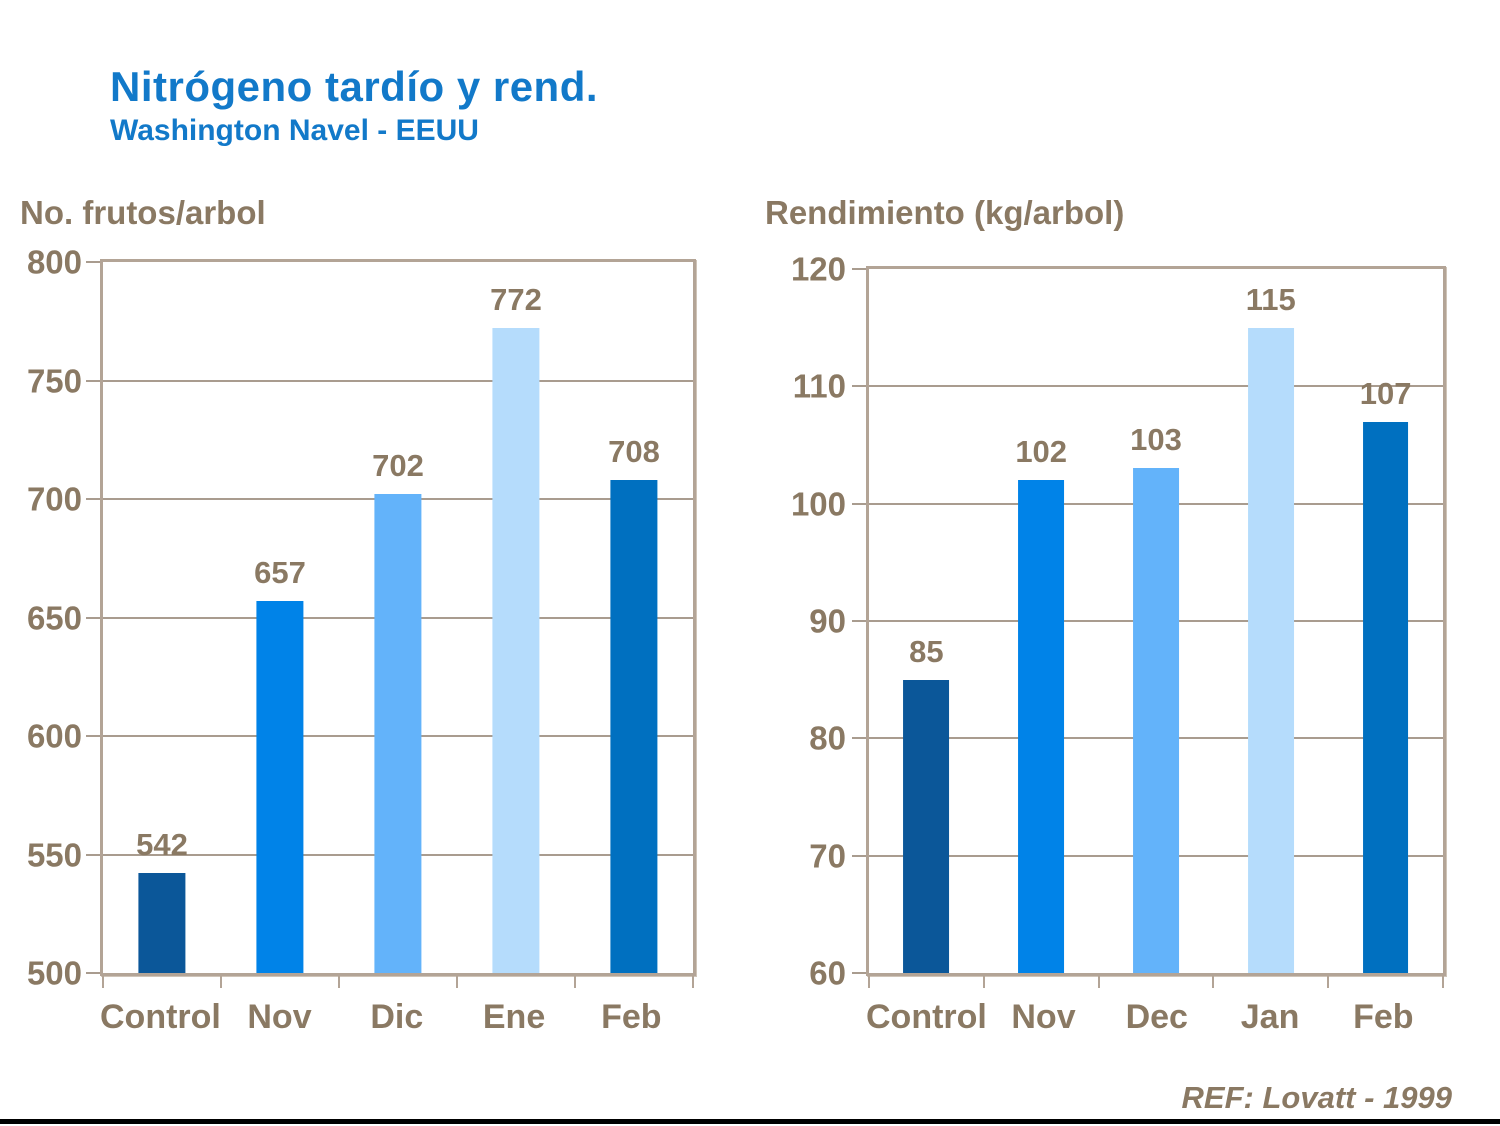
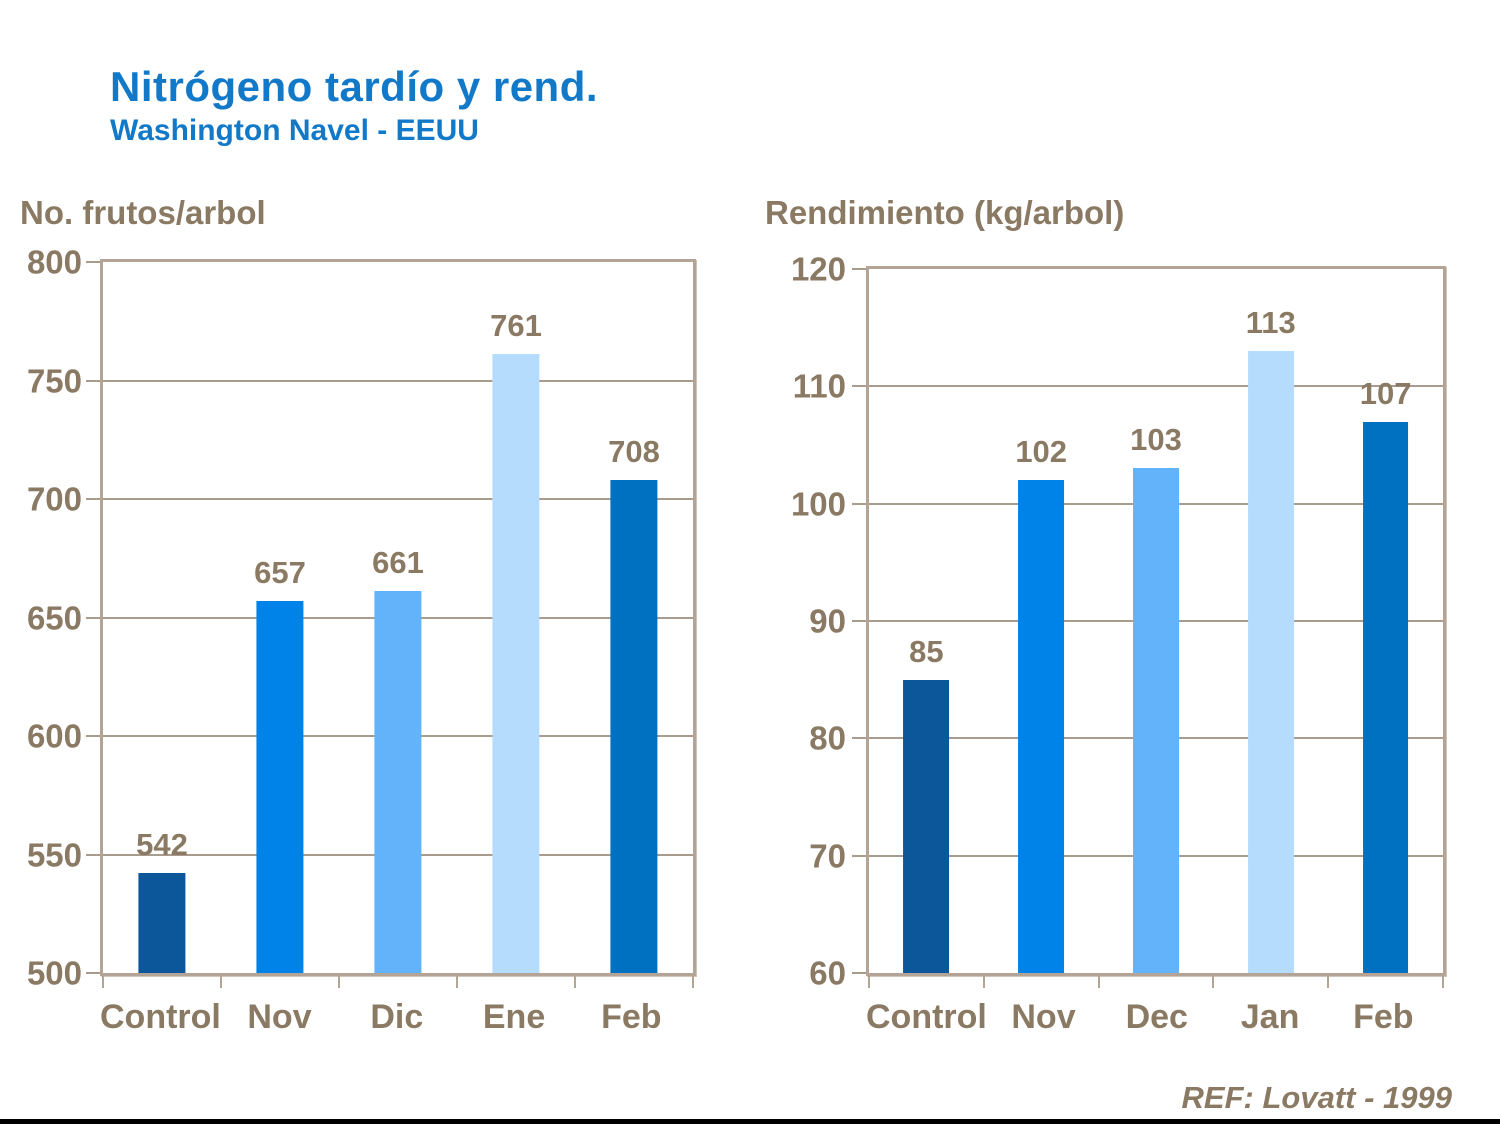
No. frutos/arbol/Dic: 702 -> 661
No. frutos/arbol/Ene: 772 -> 761
Rendimiento (kg/arbol)/Jan: 115 -> 113
